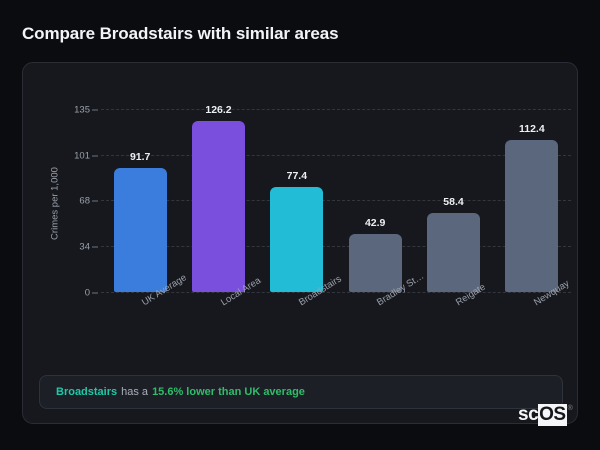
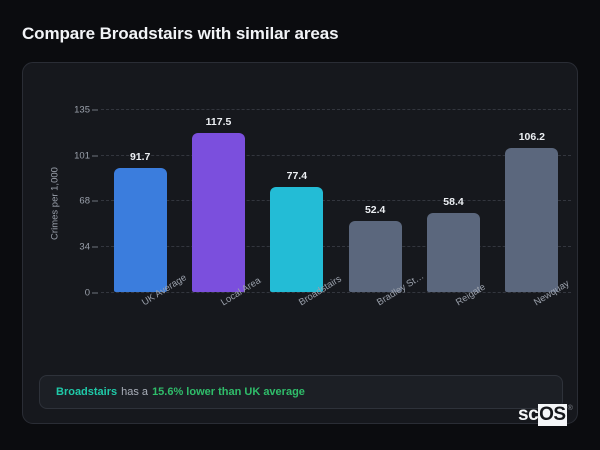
Local Area: 126.2 -> 117.5
Bradley St…: 42.9 -> 52.4
Newquay: 112.4 -> 106.2
